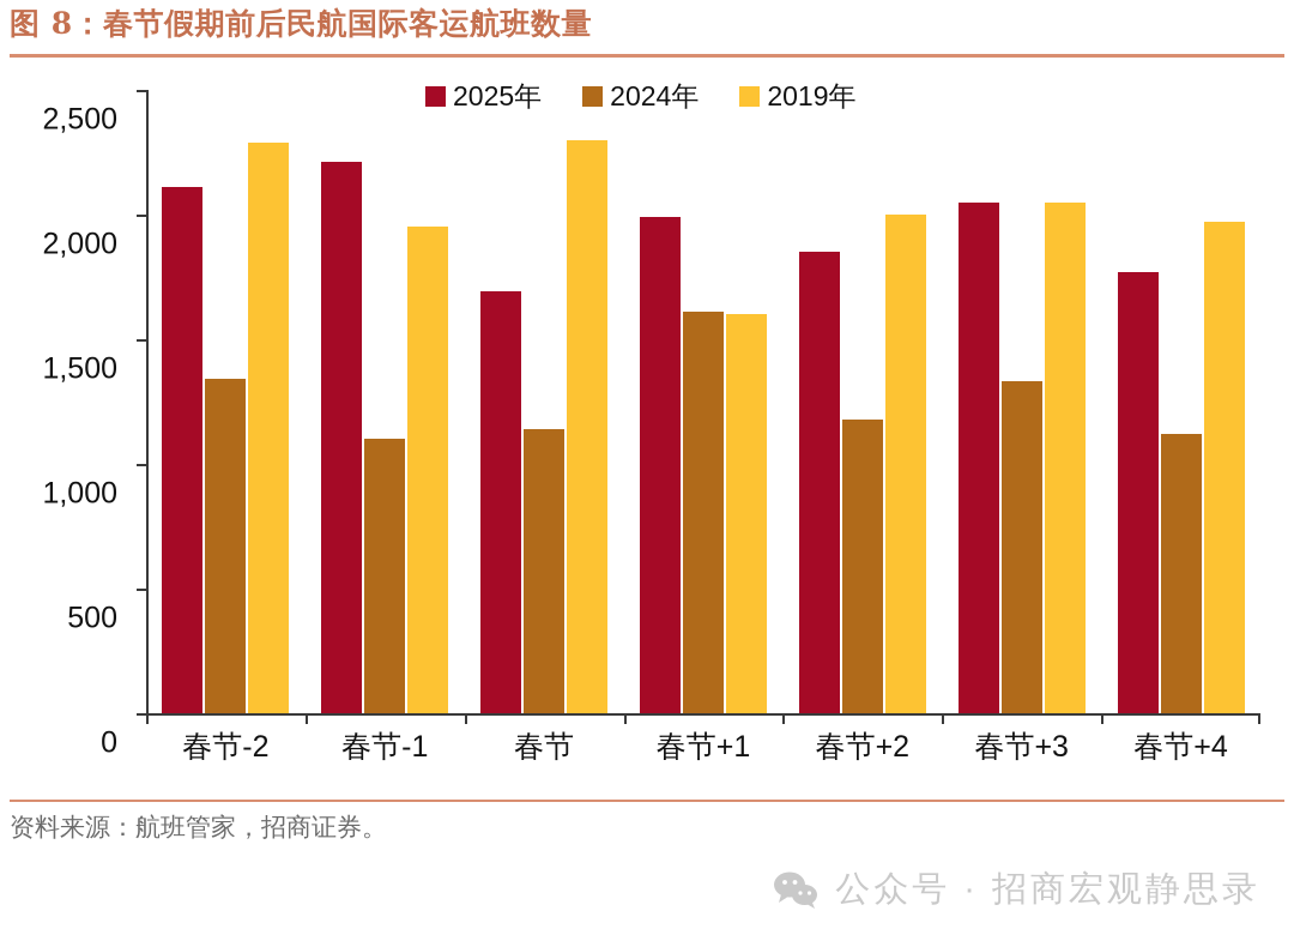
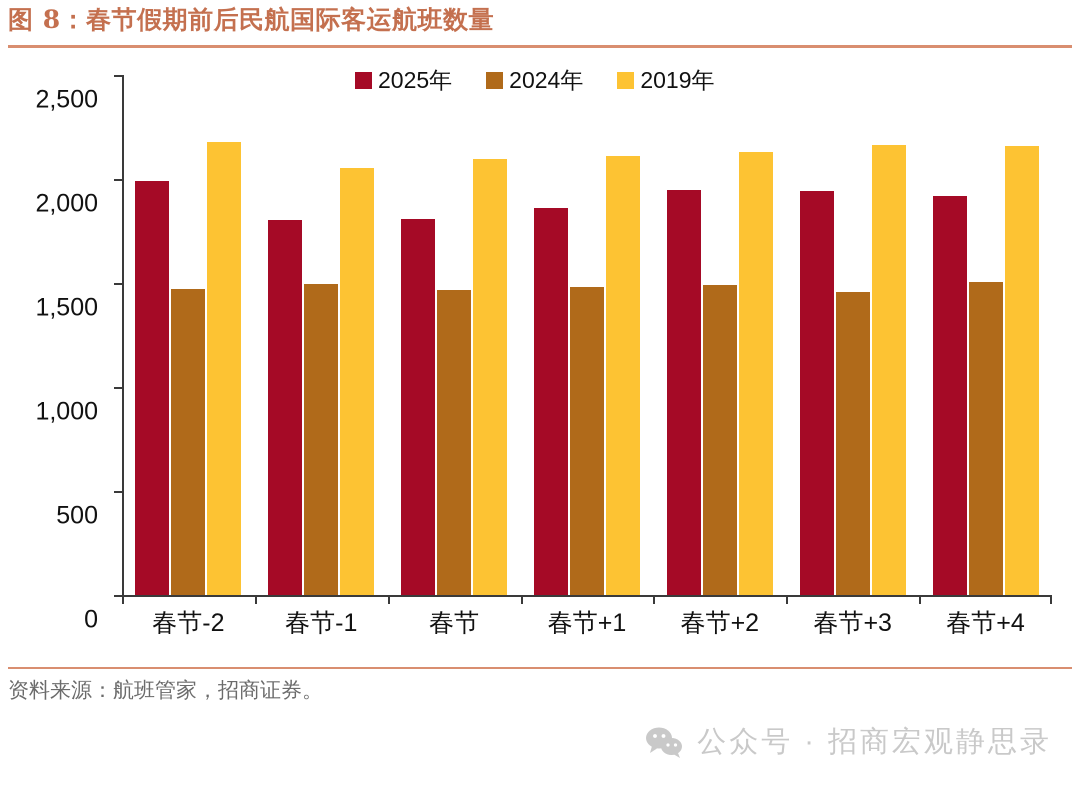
2025年/春节-2: 2110 -> 1990
2024年/春节-2: 1340 -> 1470
2019年/春节-2: 2290 -> 2180
2025年/春节-1: 2210 -> 1800
2024年/春节-1: 1100 -> 1500
2019年/春节-1: 1950 -> 2060
2025年/春节: 1690 -> 1810
2024年/春节: 1140 -> 1460
2019年/春节: 2300 -> 2100
2025年/春节+1: 1990 -> 1860
2024年/春节+1: 1610 -> 1480
2019年/春节+1: 1600 -> 2110
2025年/春节+2: 1850 -> 1940
2024年/春节+2: 1180 -> 1490
2019年/春节+2: 2000 -> 2130
2025年/春节+3: 2050 -> 1940
2024年/春节+3: 1330 -> 1460
2019年/春节+3: 2050 -> 2160
2025年/春节+4: 1770 -> 1920
2024年/春节+4: 1120 -> 1500
2019年/春节+4: 1970 -> 2160
